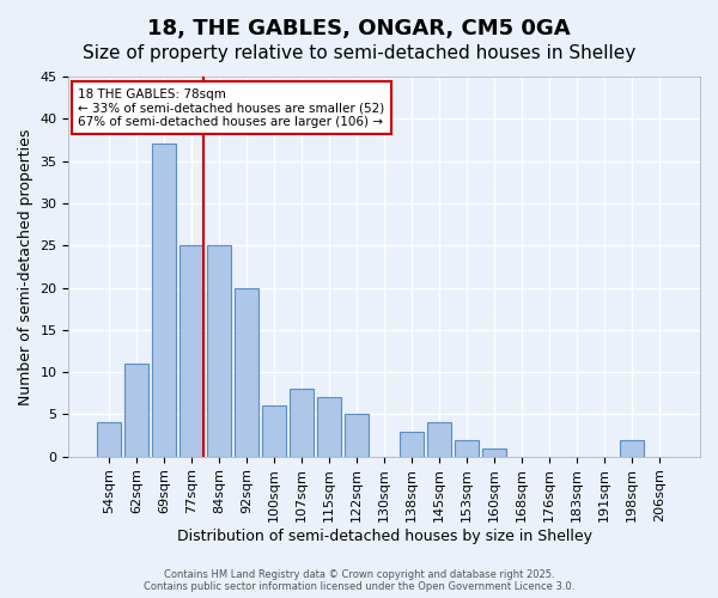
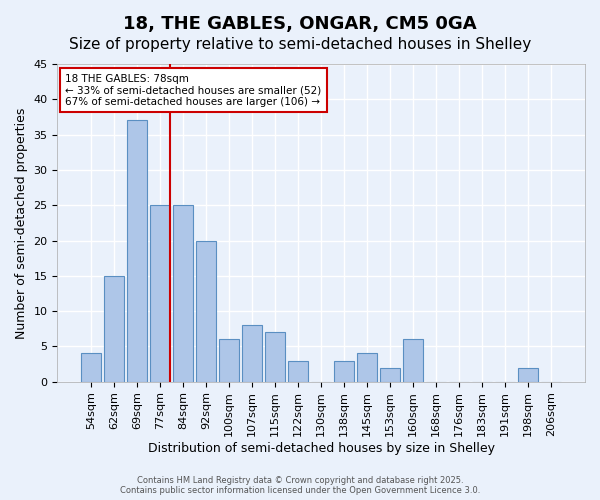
62sqm: 11 -> 15
122sqm: 5 -> 3
160sqm: 1 -> 6
